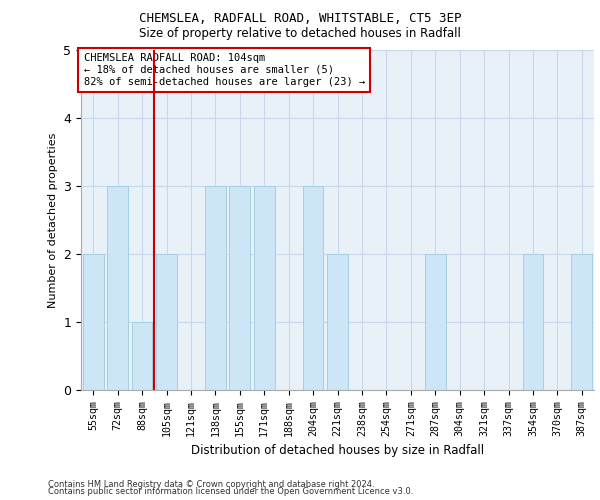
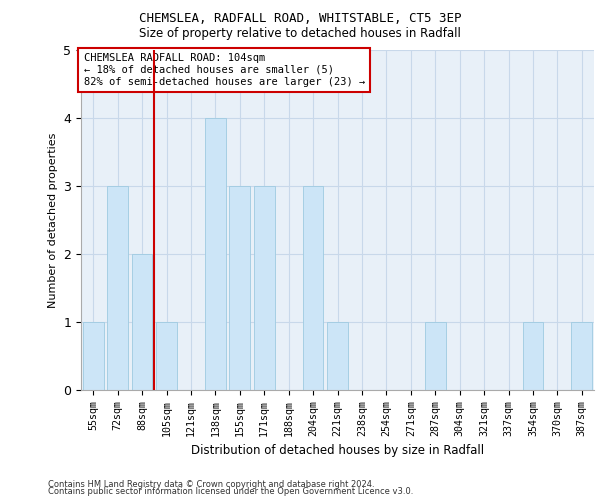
55sqm: 2 -> 1
88sqm: 1 -> 2
105sqm: 2 -> 1
138sqm: 3 -> 4
221sqm: 2 -> 1
287sqm: 2 -> 1
354sqm: 2 -> 1
387sqm: 2 -> 1
